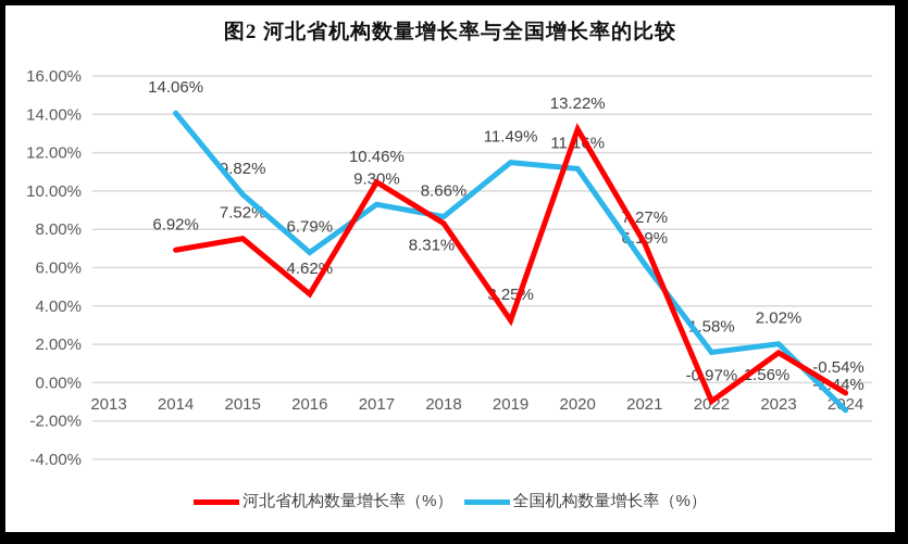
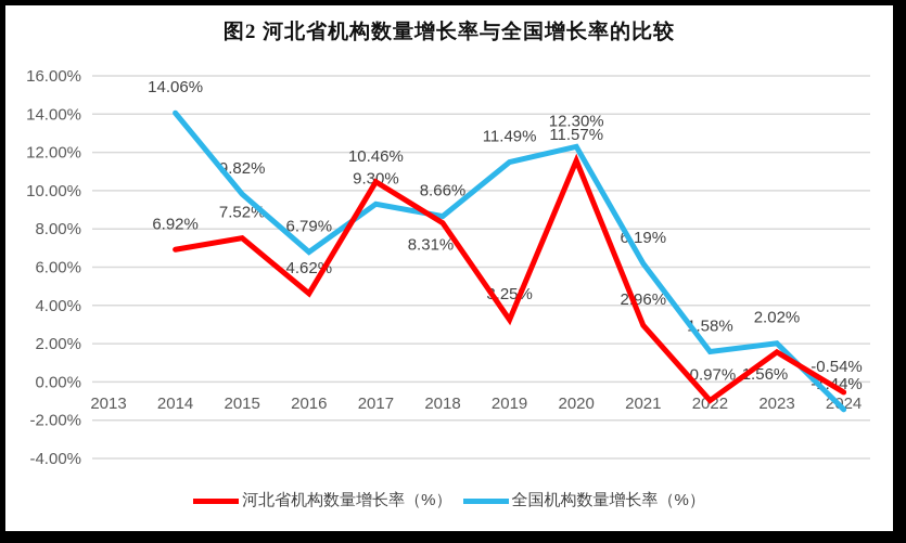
河北省机构数量增长率（%）/2020: 13.22% -> 11.57%
全国机构数量增长率（%）/2020: 11.16% -> 12.30%
河北省机构数量增长率（%）/2021: 7.27% -> 2.96%
